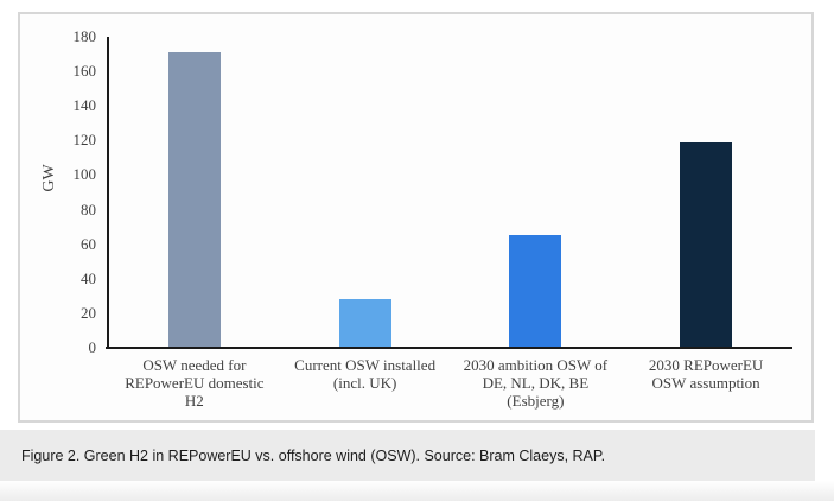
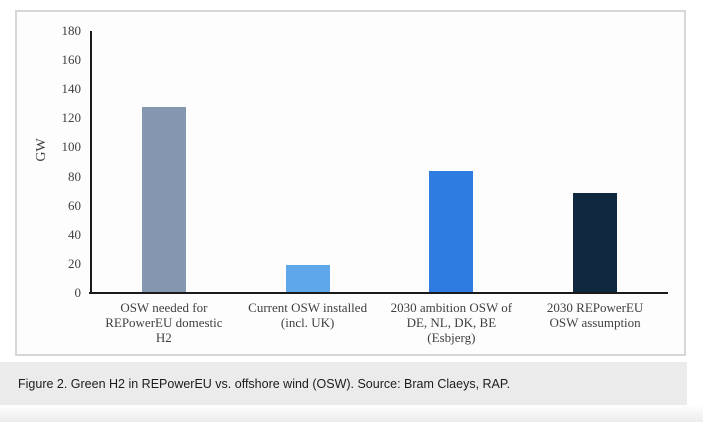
OSW needed for REPowerEU domestic H2: 171 -> 128
Current OSW installed (incl. UK): 28 -> 19
2030 ambition OSW of DE, NL, DK, BE (Esbjerg): 65 -> 84
2030 REPowerEU OSW assumption: 119 -> 69
